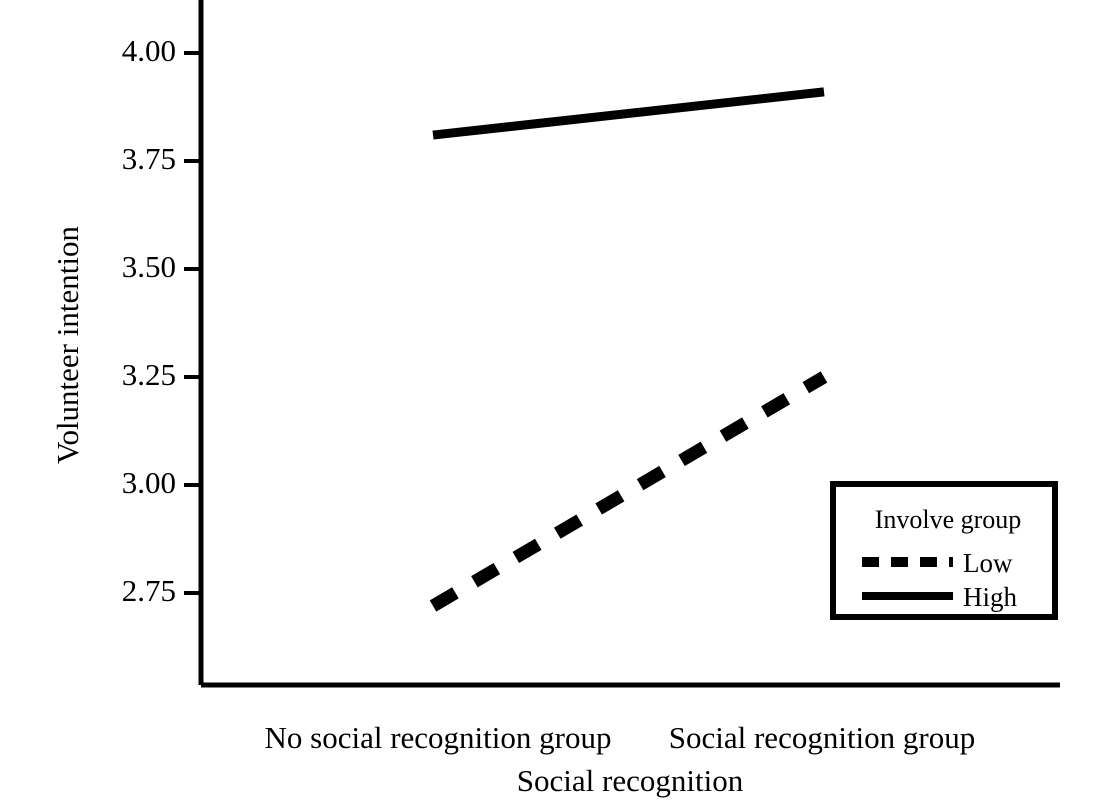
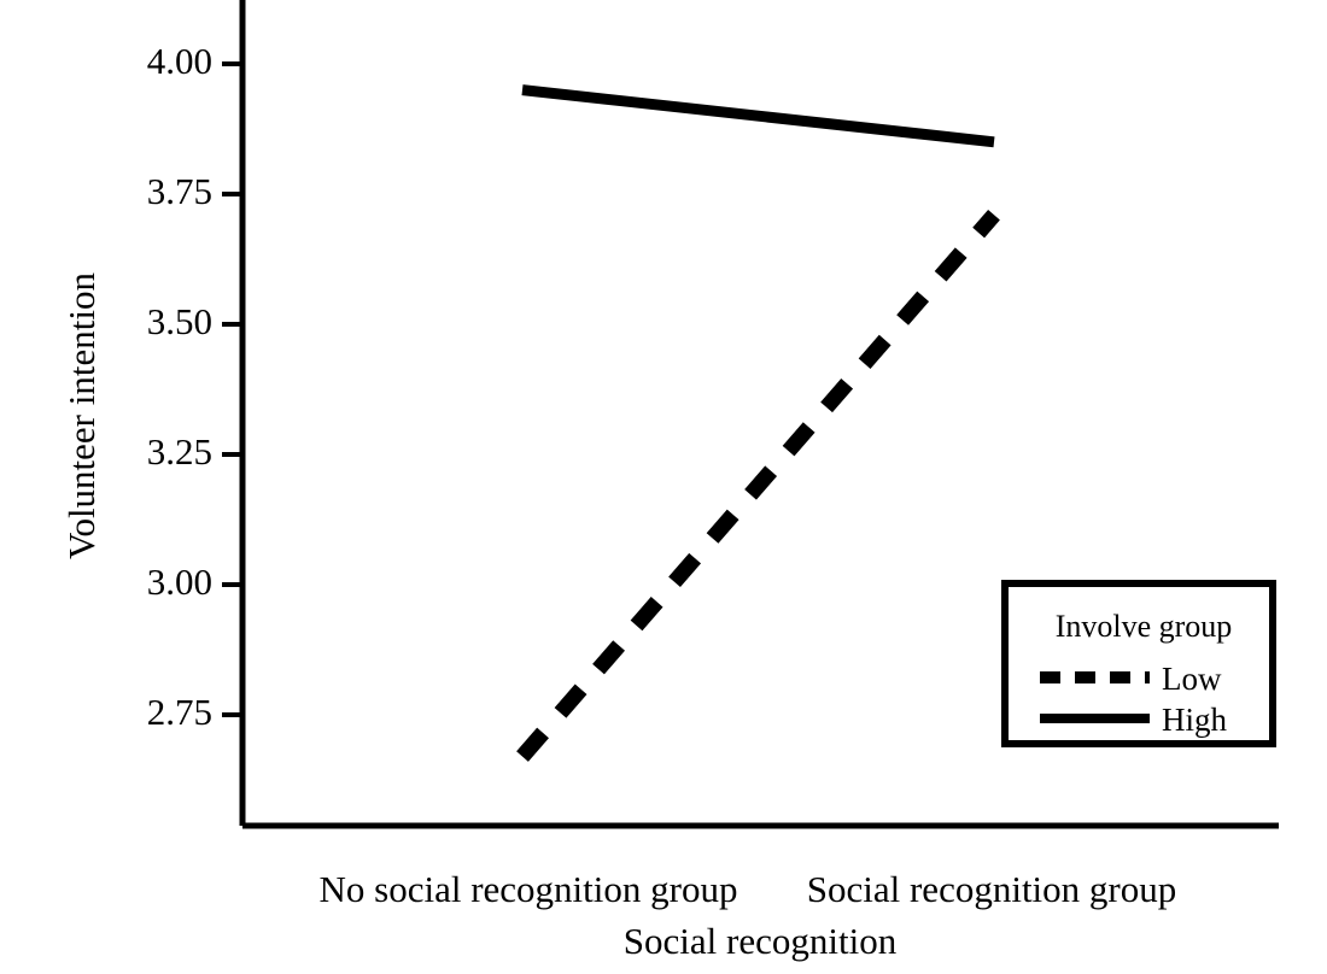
Low/No social recognition group: 2.72 -> 2.67
High/No social recognition group: 3.81 -> 3.95
Low/Social recognition group: 3.25 -> 3.71
High/Social recognition group: 3.91 -> 3.85
